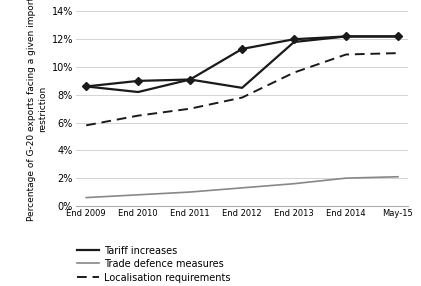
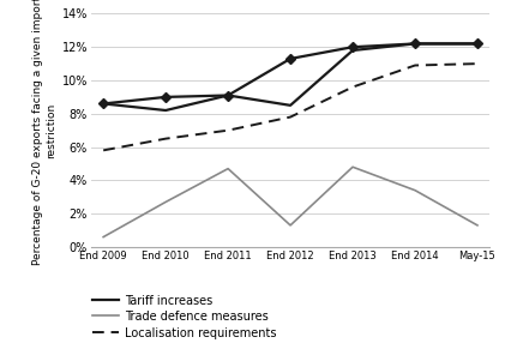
Trade defence measures/End 2010: 0.8% -> 2.7%
Trade defence measures/End 2011: 1.0% -> 4.7%
Trade defence measures/End 2013: 1.6% -> 4.8%
Trade defence measures/End 2014: 2.0% -> 3.4%
Trade defence measures/May-15: 2.1% -> 1.3%
